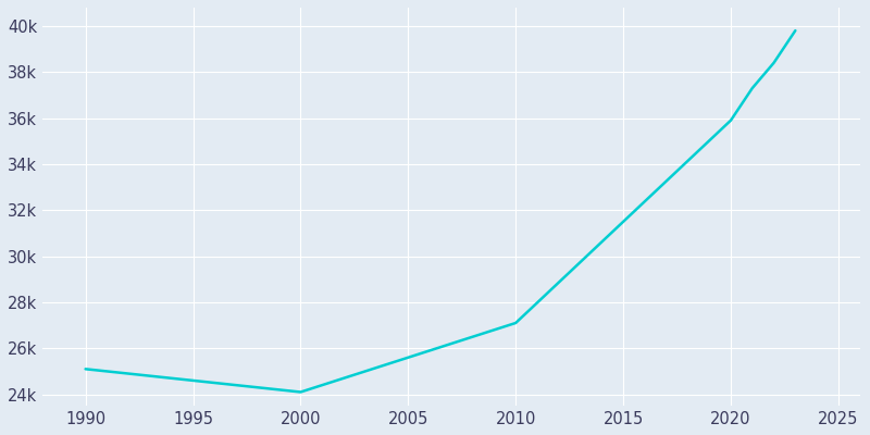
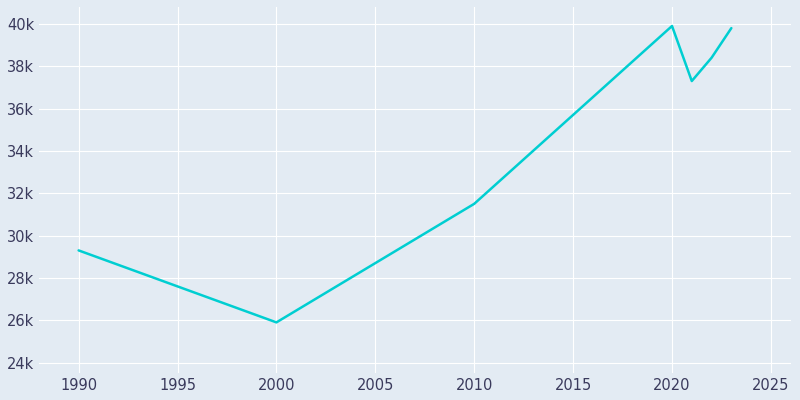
1990: 25.1k -> 29.3k
2000: 24.1k -> 25.9k
2010: 27.1k -> 31.5k
2020: 35.9k -> 39.9k
